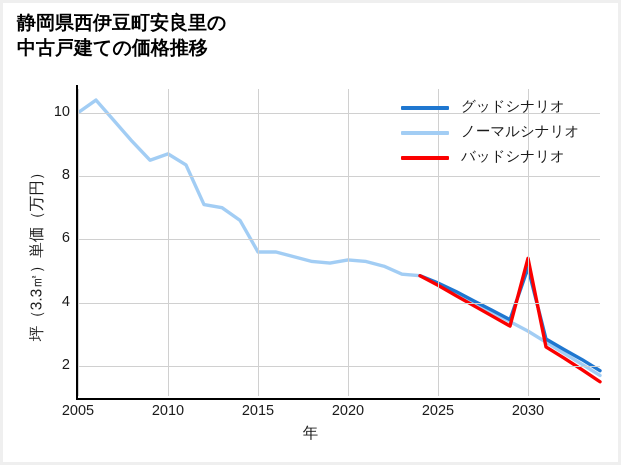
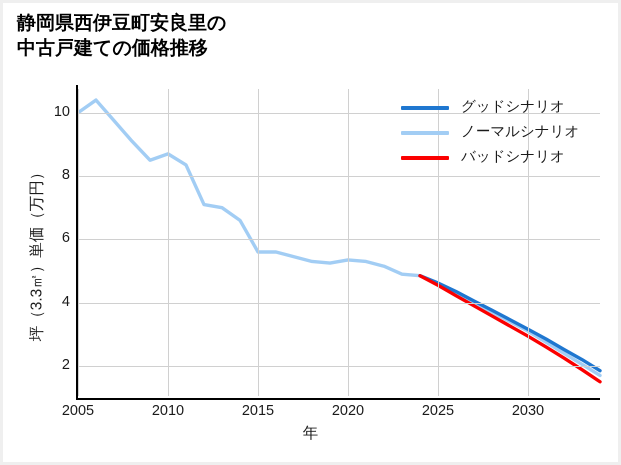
グッドシナリオ/2030: 5.1 -> 3.2
バッドシナリオ/2030: 5.4 -> 2.9
